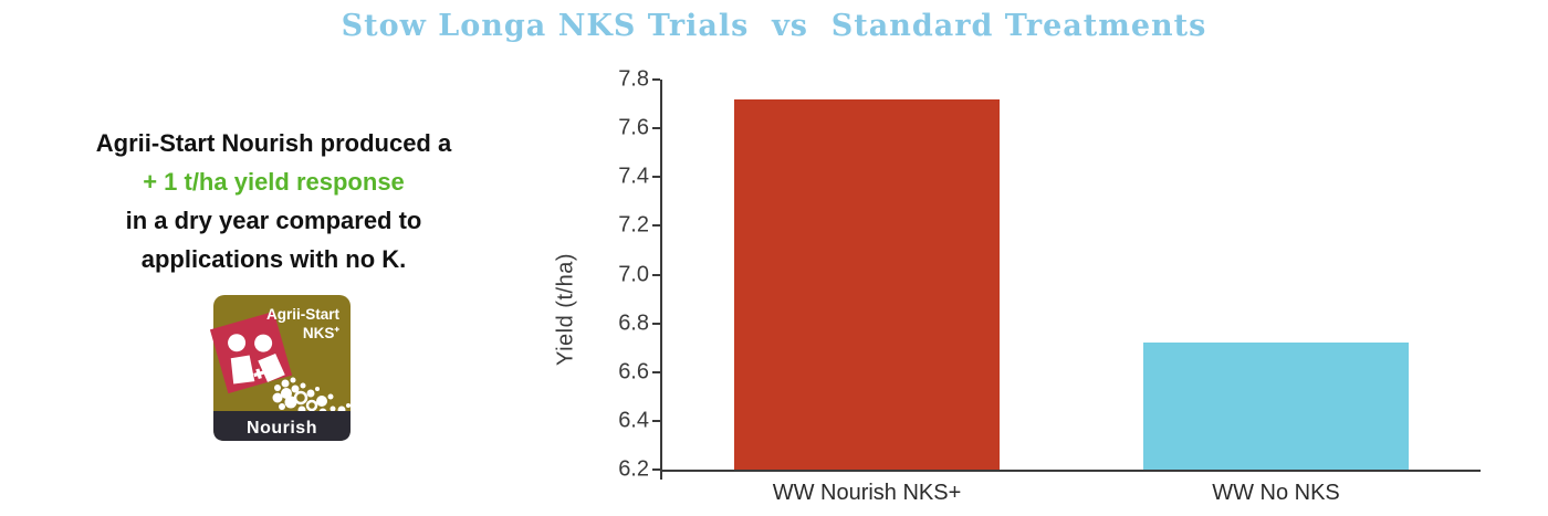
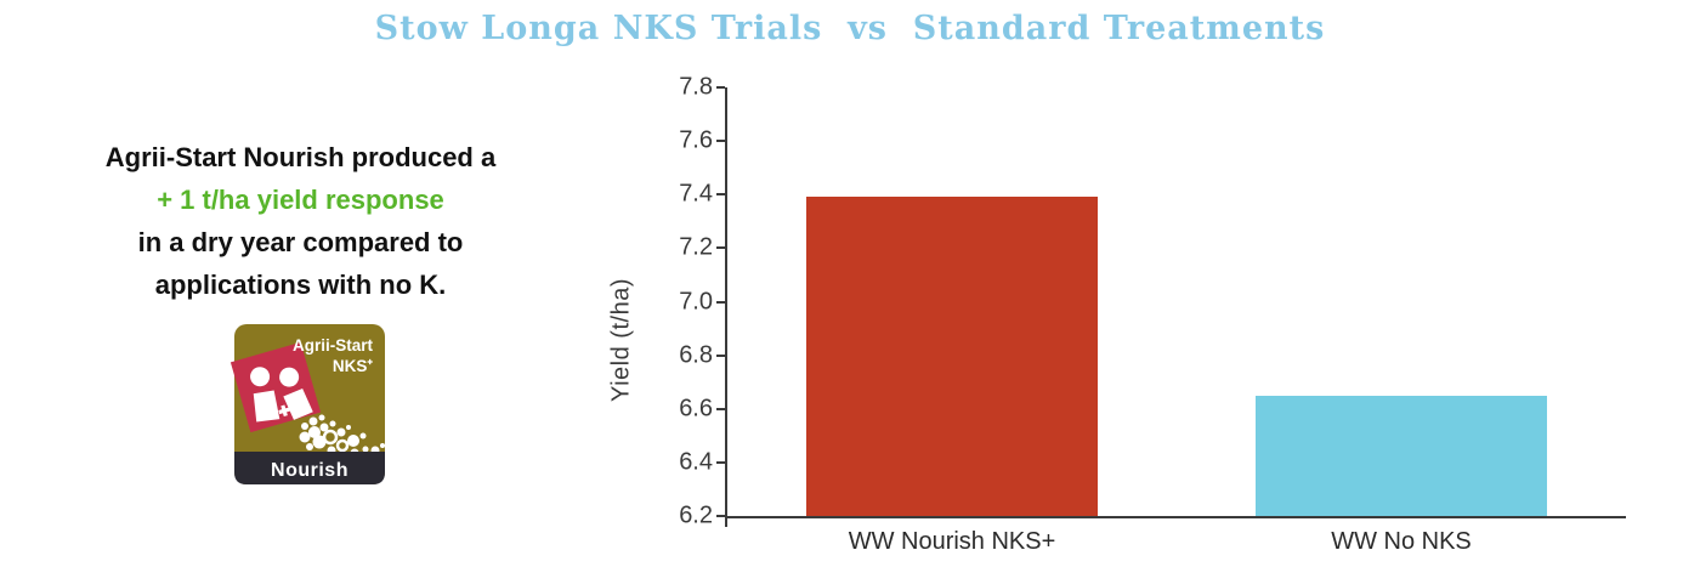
WW Nourish NKS+: 7.72 -> 7.39
WW No NKS: 6.72 -> 6.65
